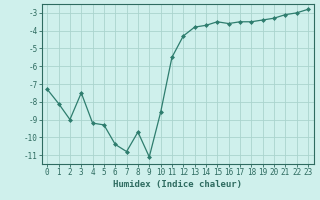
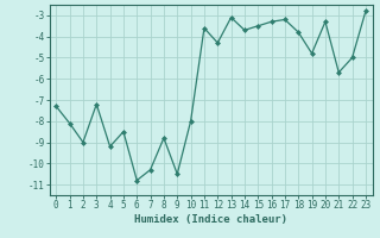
3: -7.5 -> -7.2
5: -9.3 -> -8.5
6: -10.4 -> -10.8
7: -10.8 -> -10.3
8: -9.7 -> -8.8
9: -11.1 -> -10.5
10: -8.6 -> -8.0
11: -5.5 -> -3.6
13: -3.8 -> -3.1
16: -3.6 -> -3.3
17: -3.5 -> -3.2
18: -3.5 -> -3.8
19: -3.4 -> -4.8
21: -3.1 -> -5.7
22: -3.0 -> -5.0
